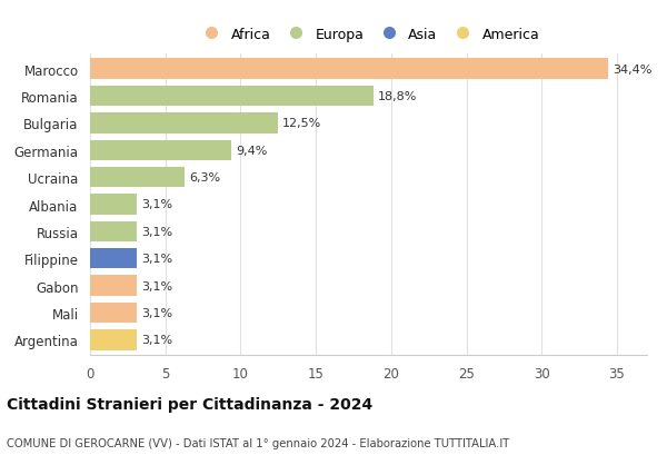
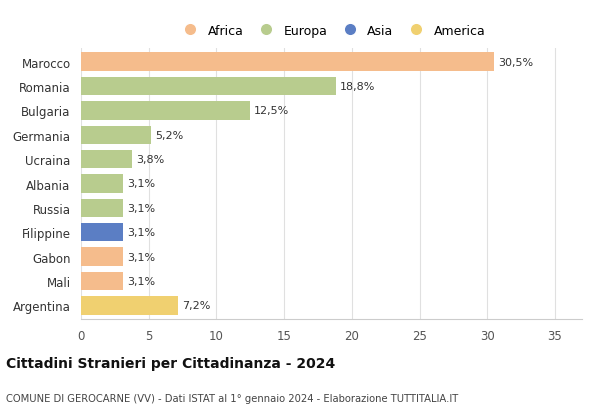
Marocco: 34,4% -> 30,5%
Germania: 9,4% -> 5,2%
Ucraina: 6,3% -> 3,8%
Argentina: 3,1% -> 7,2%
